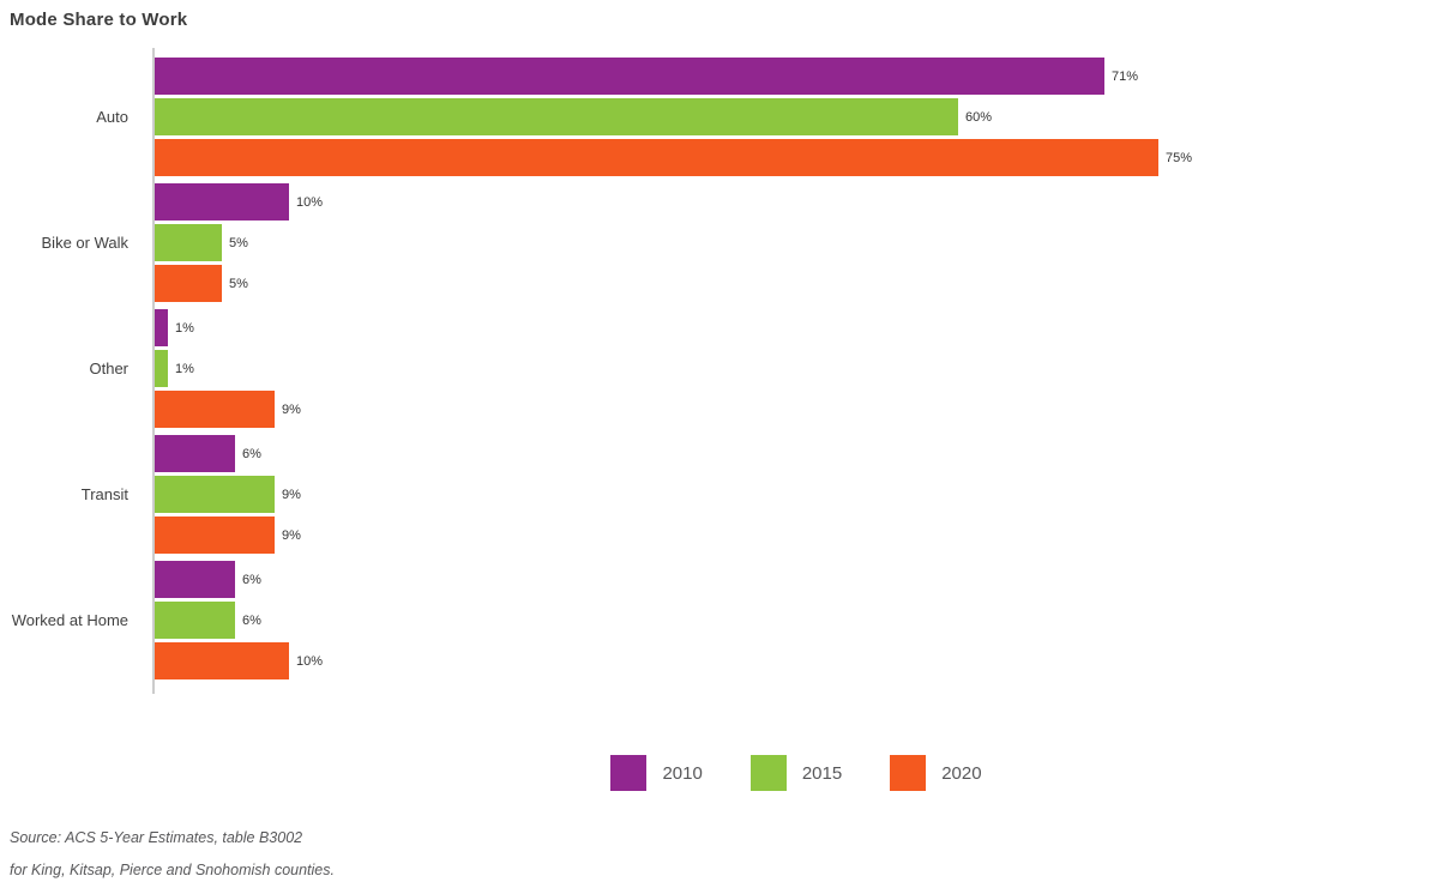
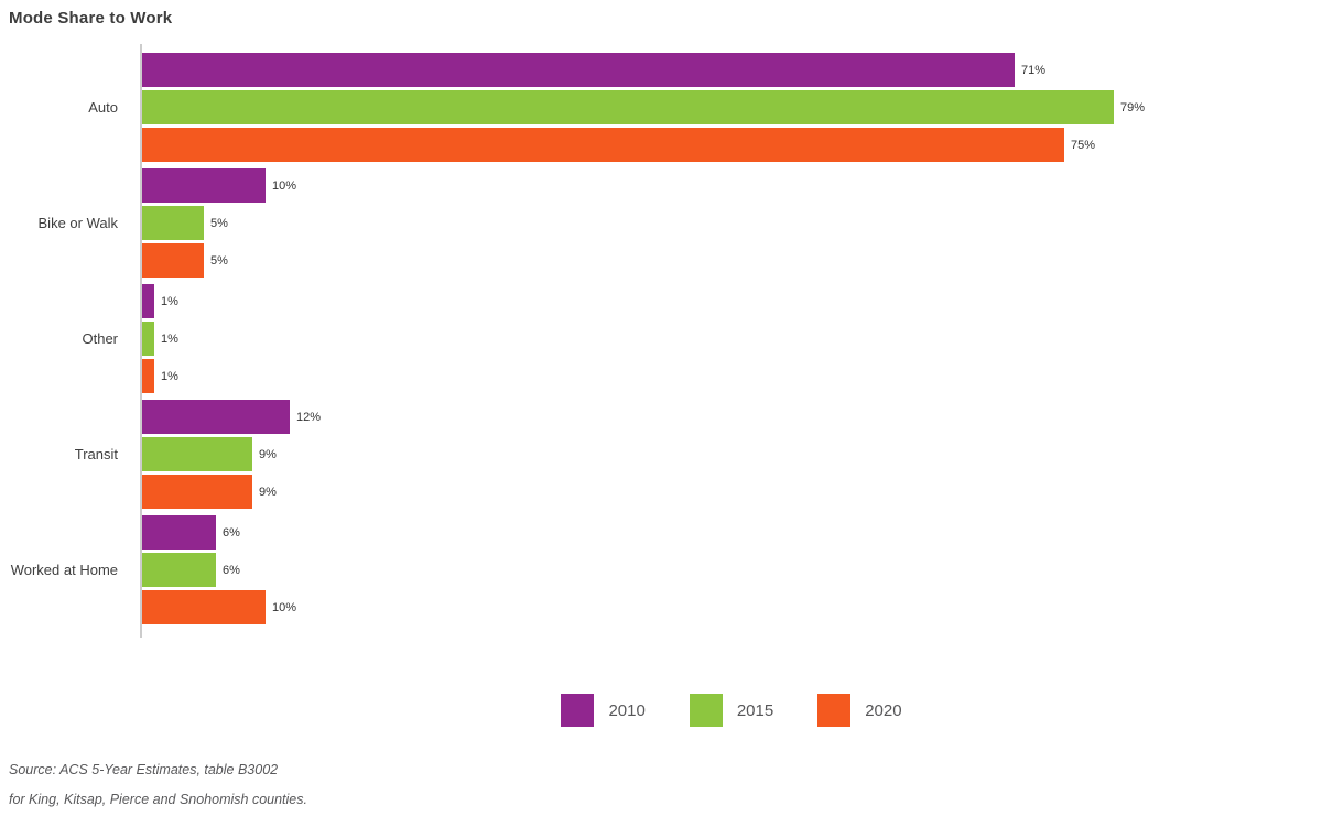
2015/Auto: 60% -> 79%
2020/Other: 9% -> 1%
2010/Transit: 6% -> 12%
